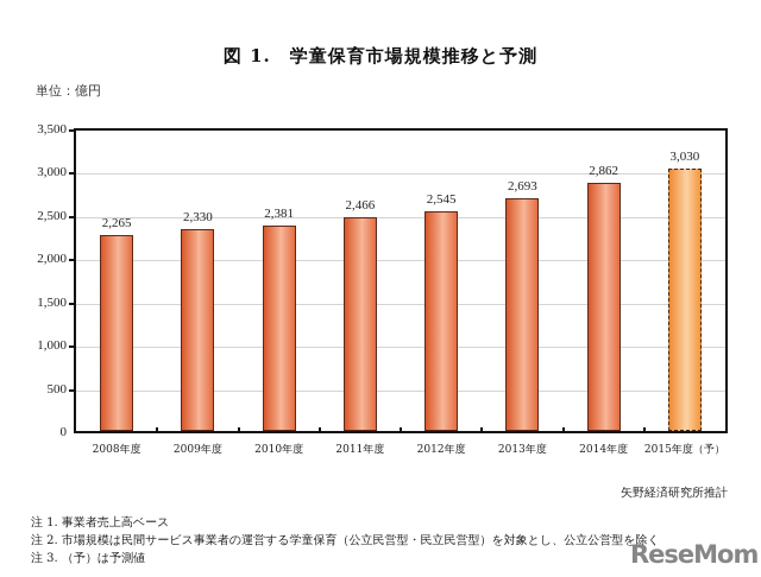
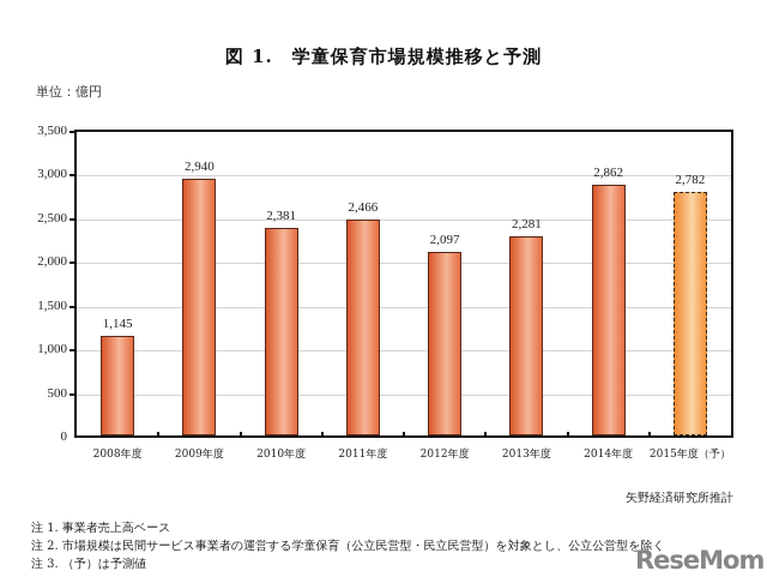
2008年度: 2,265 -> 1,145
2009年度: 2,330 -> 2,940
2012年度: 2,545 -> 2,097
2013年度: 2,693 -> 2,281
2015年度（予）: 3,030 -> 2,782
